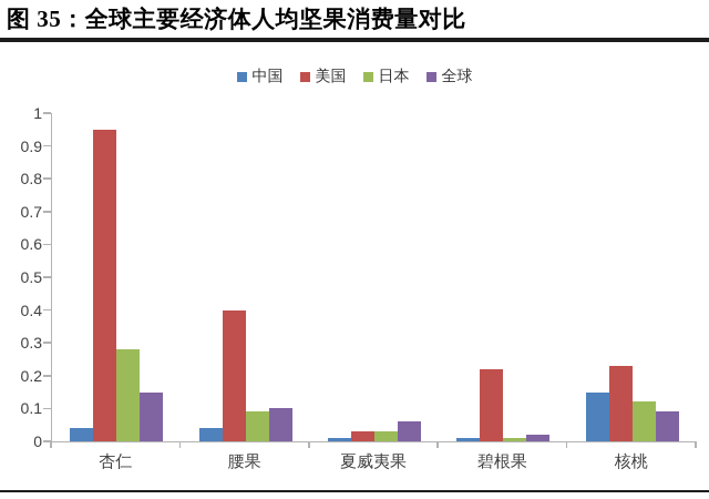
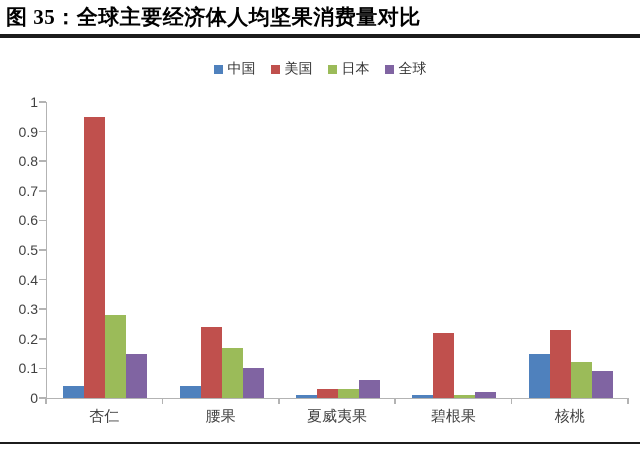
美国/腰果: 0.40 -> 0.24
日本/腰果: 0.09 -> 0.17
